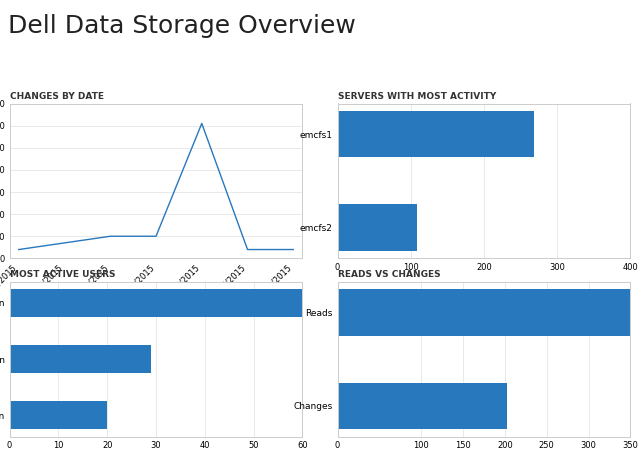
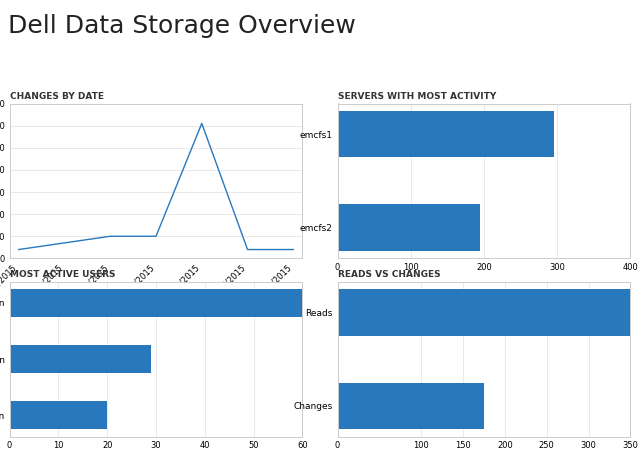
SERVERS WITH MOST ACTIVITY/emcfs1: 268 -> 295
SERVERS WITH MOST ACTIVITY/emcfs2: 108 -> 195
READS VS CHANGES/Changes: 202 -> 175
